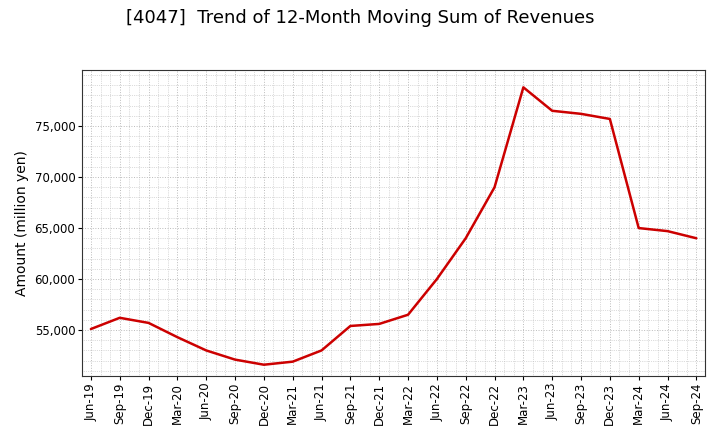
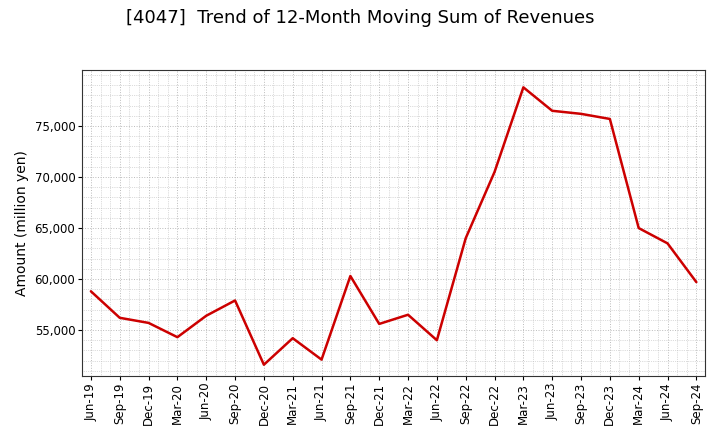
Jun-19: 55,100 -> 58,800
Jun-20: 53,000 -> 56,400
Sep-20: 52,100 -> 57,900
Mar-21: 51,900 -> 54,200
Jun-21: 53,000 -> 52,100
Sep-21: 55,400 -> 60,300
Jun-22: 60,000 -> 54,000
Dec-22: 69,000 -> 70,500
Jun-24: 64,700 -> 63,500
Sep-24: 64,000 -> 59,700
